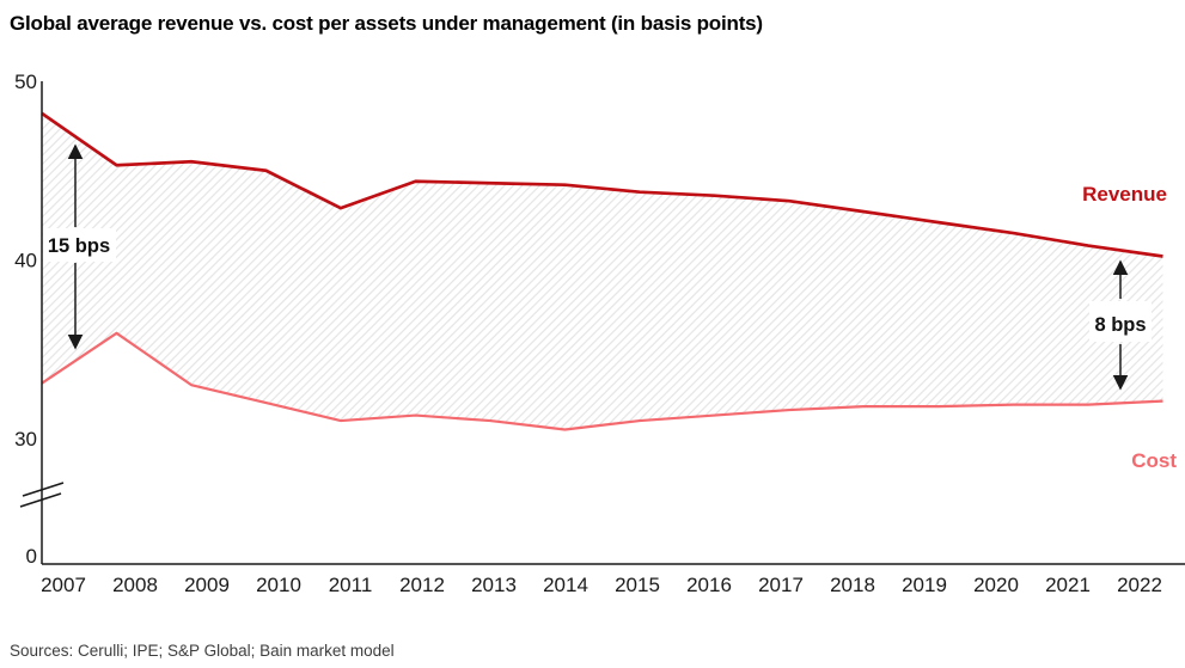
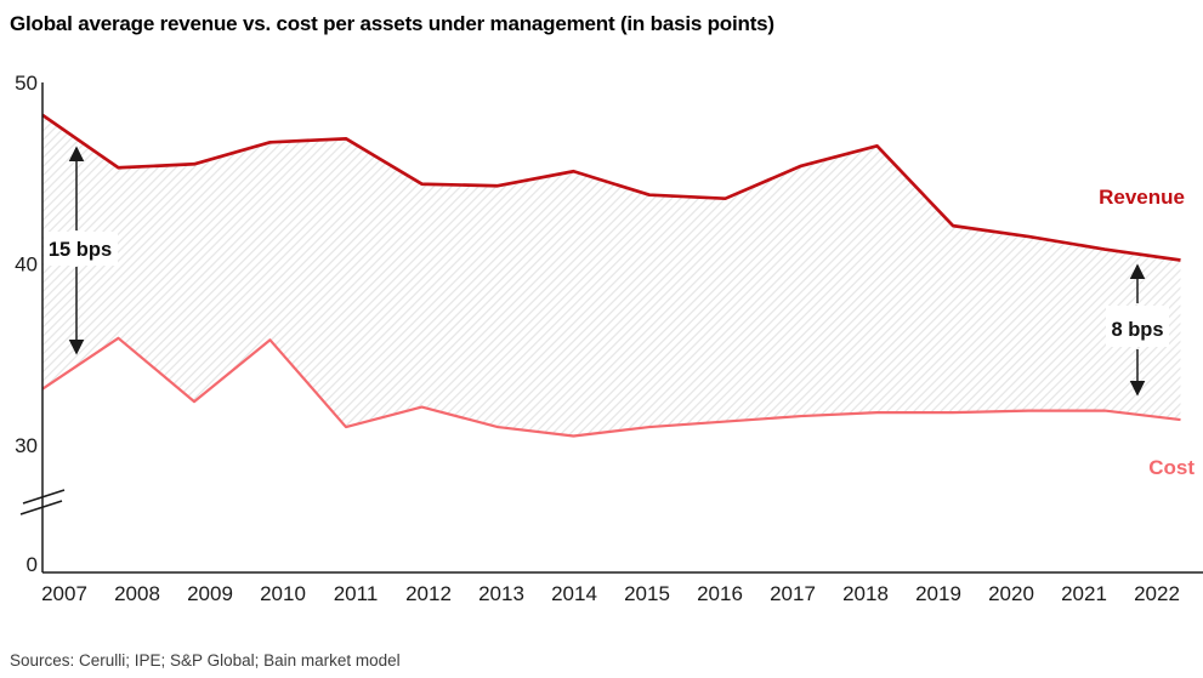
Cost/2009: 33.0 -> 32.4
Revenue/2010: 45.0 -> 46.7
Cost/2010: 32.0 -> 35.8
Revenue/2011: 42.9 -> 46.9
Cost/2012: 31.3 -> 32.1
Revenue/2014: 44.2 -> 45.1
Revenue/2017: 43.3 -> 45.4
Revenue/2018: 42.7 -> 46.5
Cost/2022: 32.1 -> 31.4
